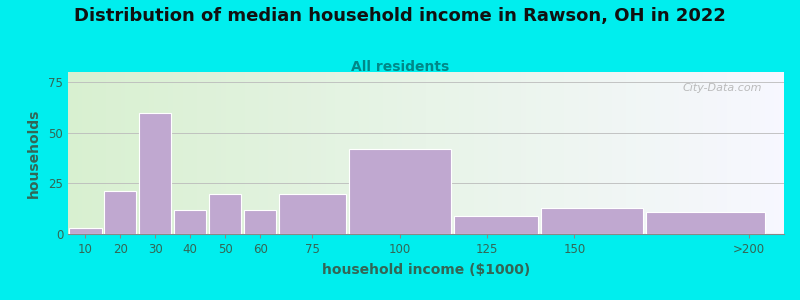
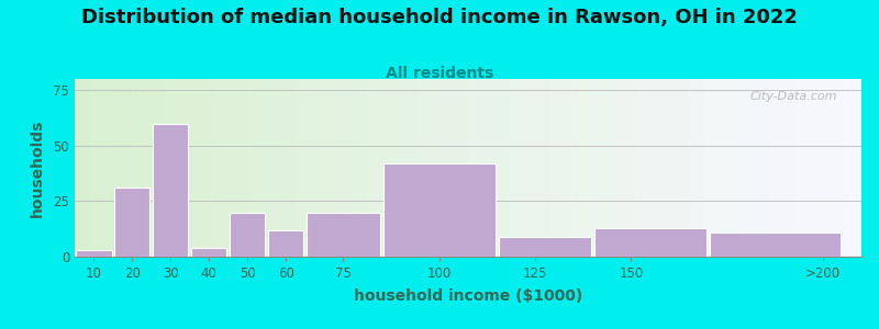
20: 21 -> 31
40: 12 -> 4
